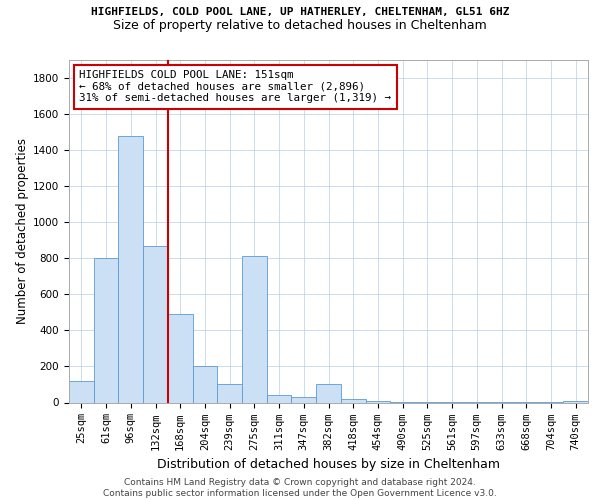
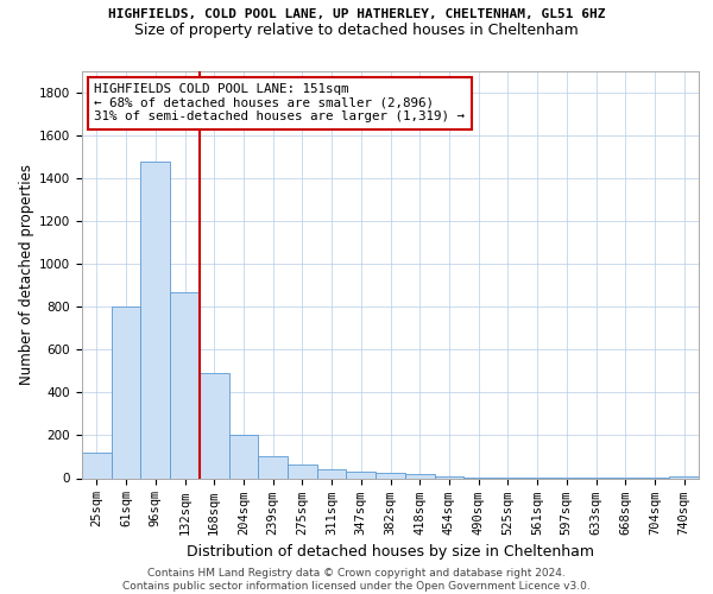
275sqm: 810 -> 60
382sqm: 100 -> 20
